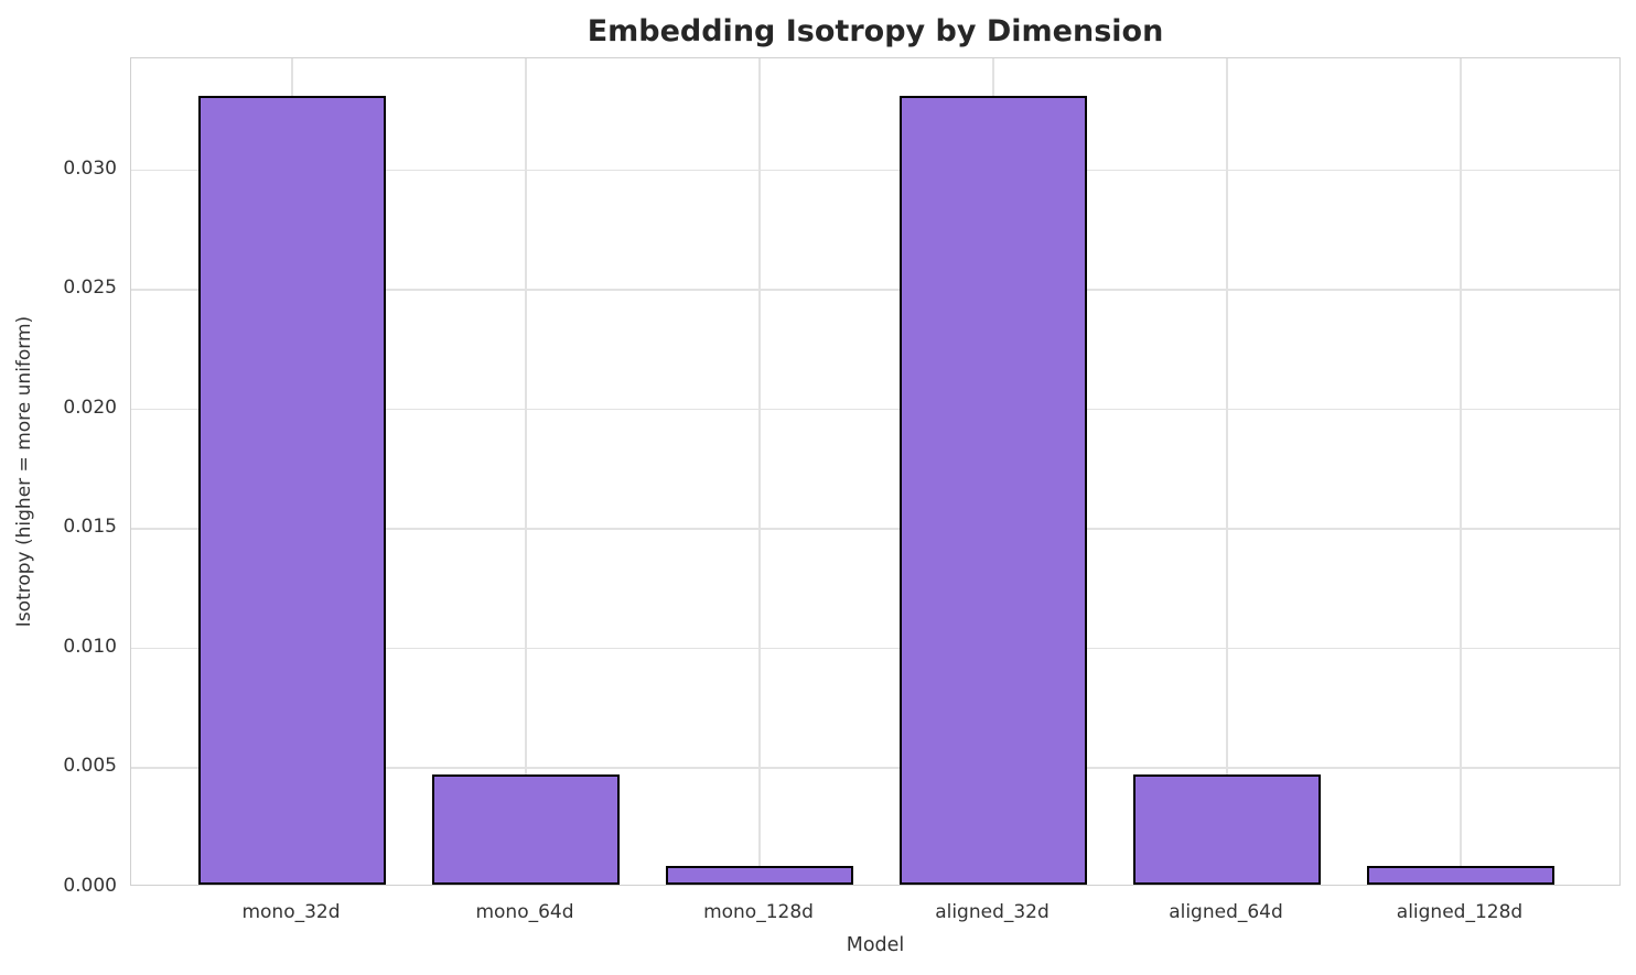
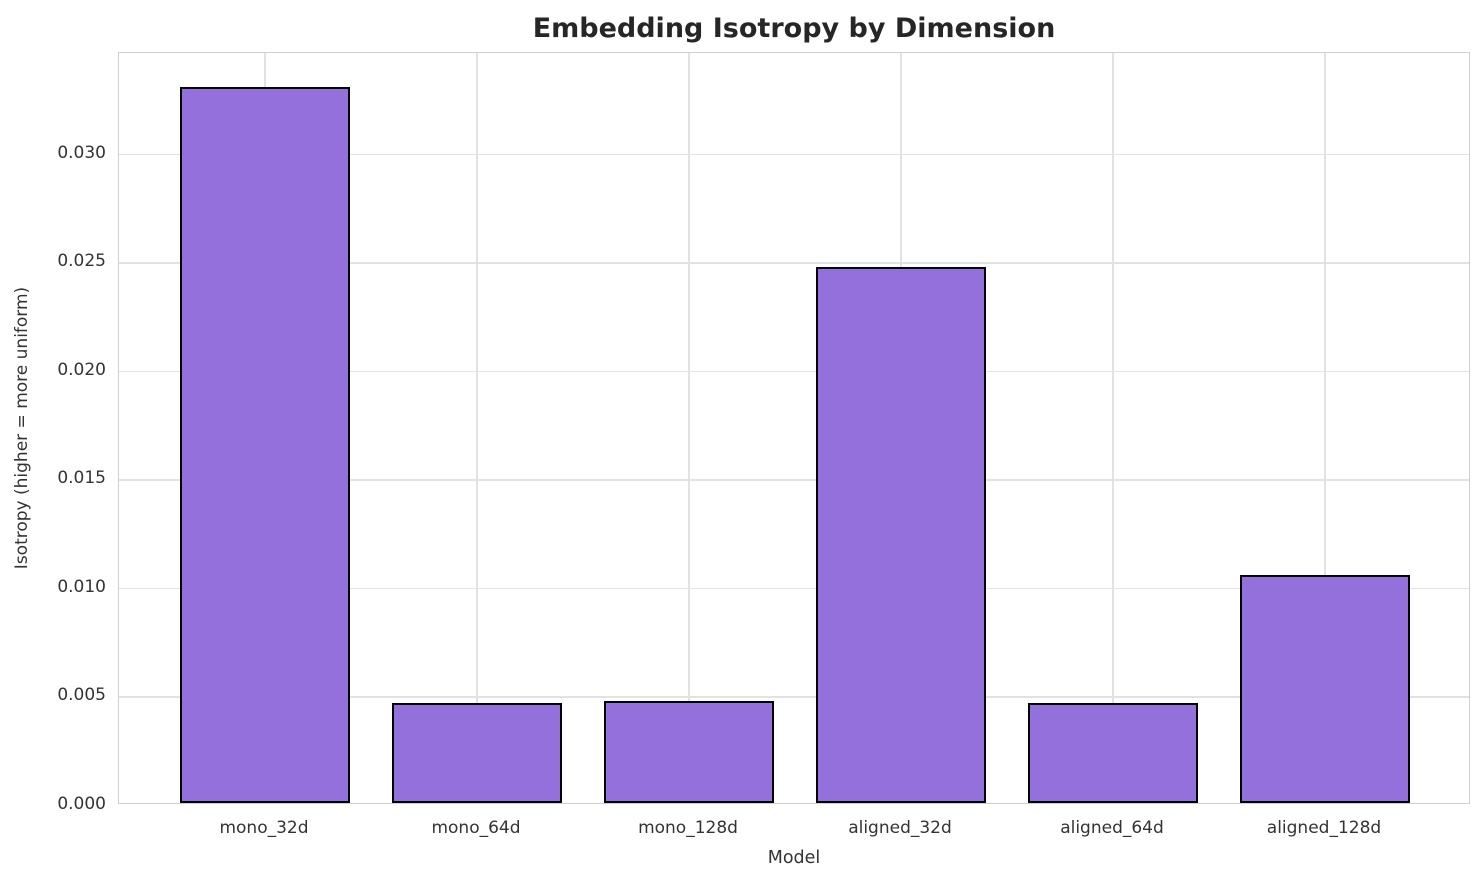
mono_128d: 0.0008 -> 0.0047
aligned_32d: 0.0330 -> 0.0247
aligned_128d: 0.0008 -> 0.0105
